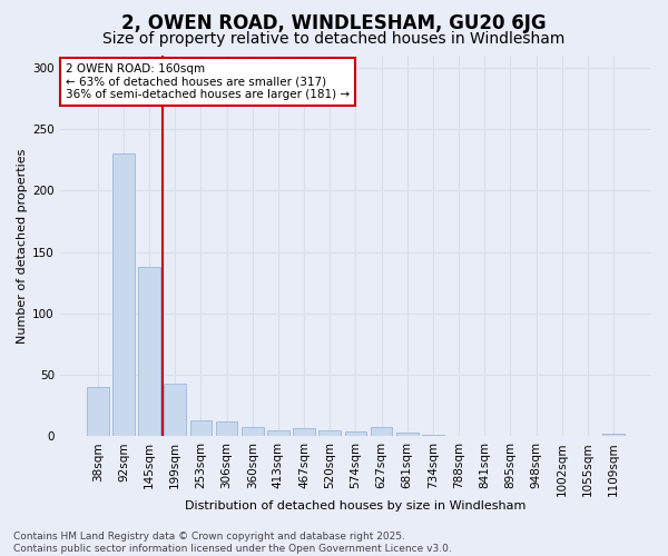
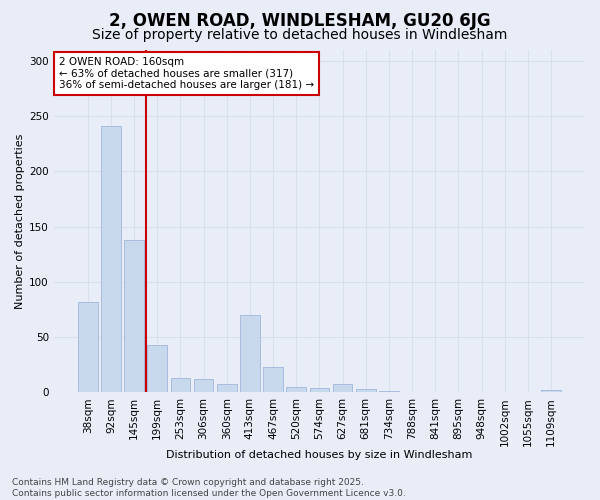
38sqm: 40 -> 82
92sqm: 230 -> 241
413sqm: 5 -> 70
467sqm: 7 -> 23
